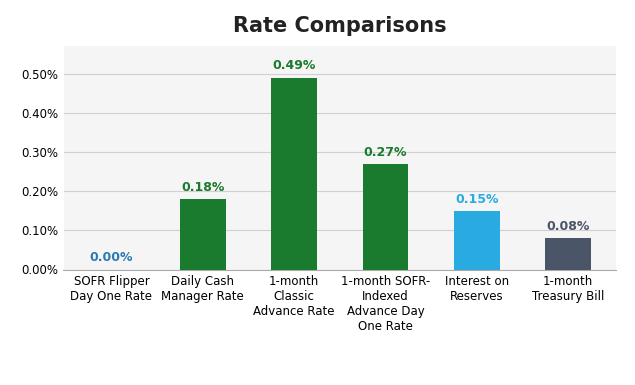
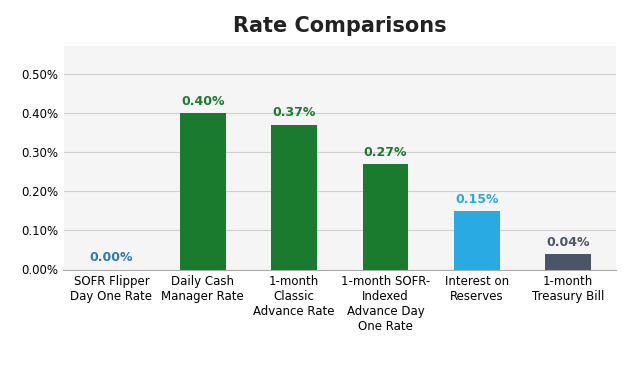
Daily Cash Manager Rate: 0.18% -> 0.40%
1-month Classic Advance Rate: 0.49% -> 0.37%
1-month Treasury Bill: 0.08% -> 0.04%
